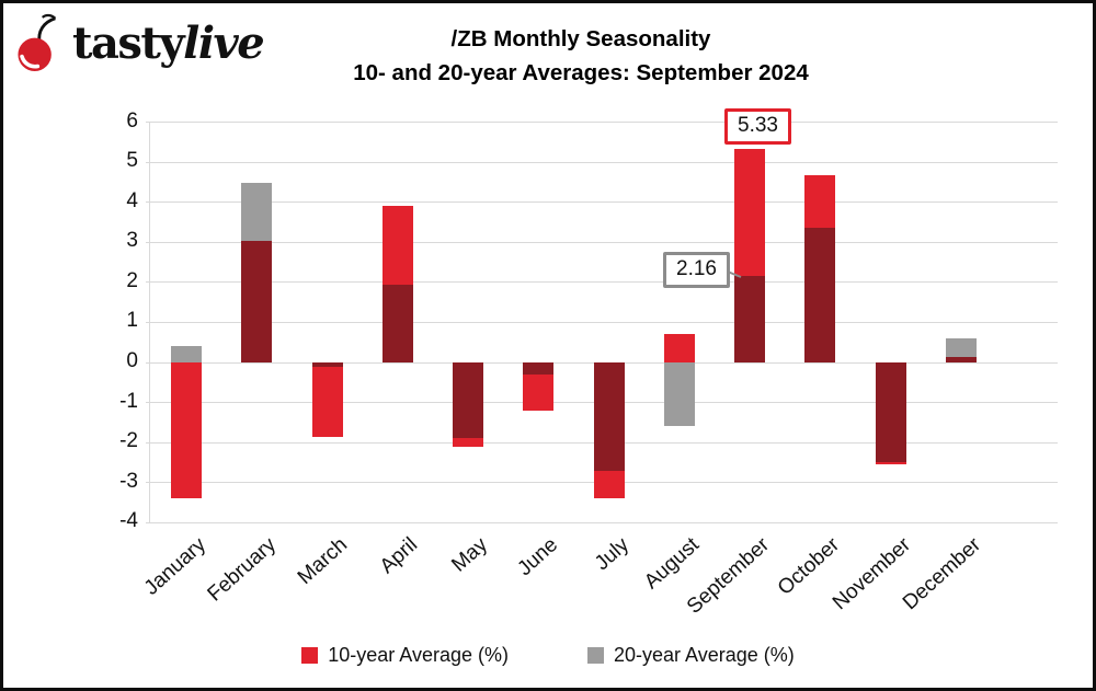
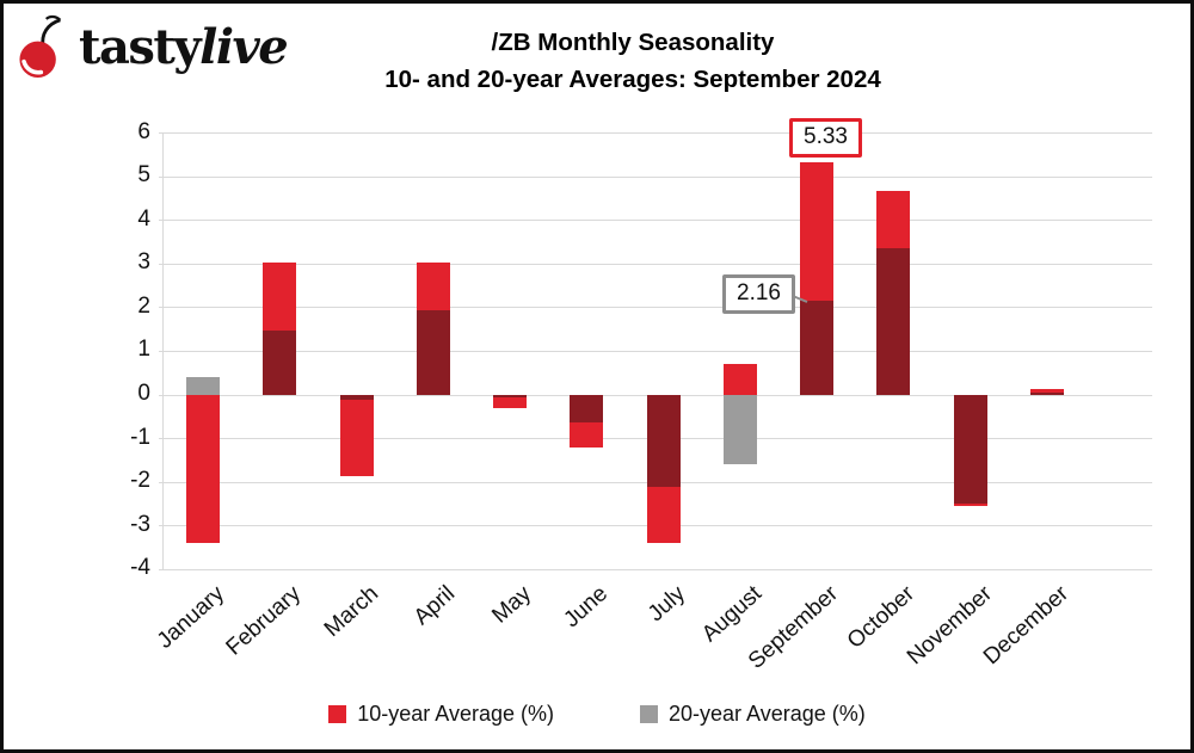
20-year Average (%)/February: 4.5 -> 1.5
10-year Average (%)/April: 3.9 -> 3.0
10-year Average (%)/May: -2.1 -> -0.3
20-year Average (%)/May: -1.9 -> -0.1
20-year Average (%)/June: -0.3 -> -0.6
20-year Average (%)/July: -2.7 -> -2.1
20-year Average (%)/December: 0.6 -> 0.1
